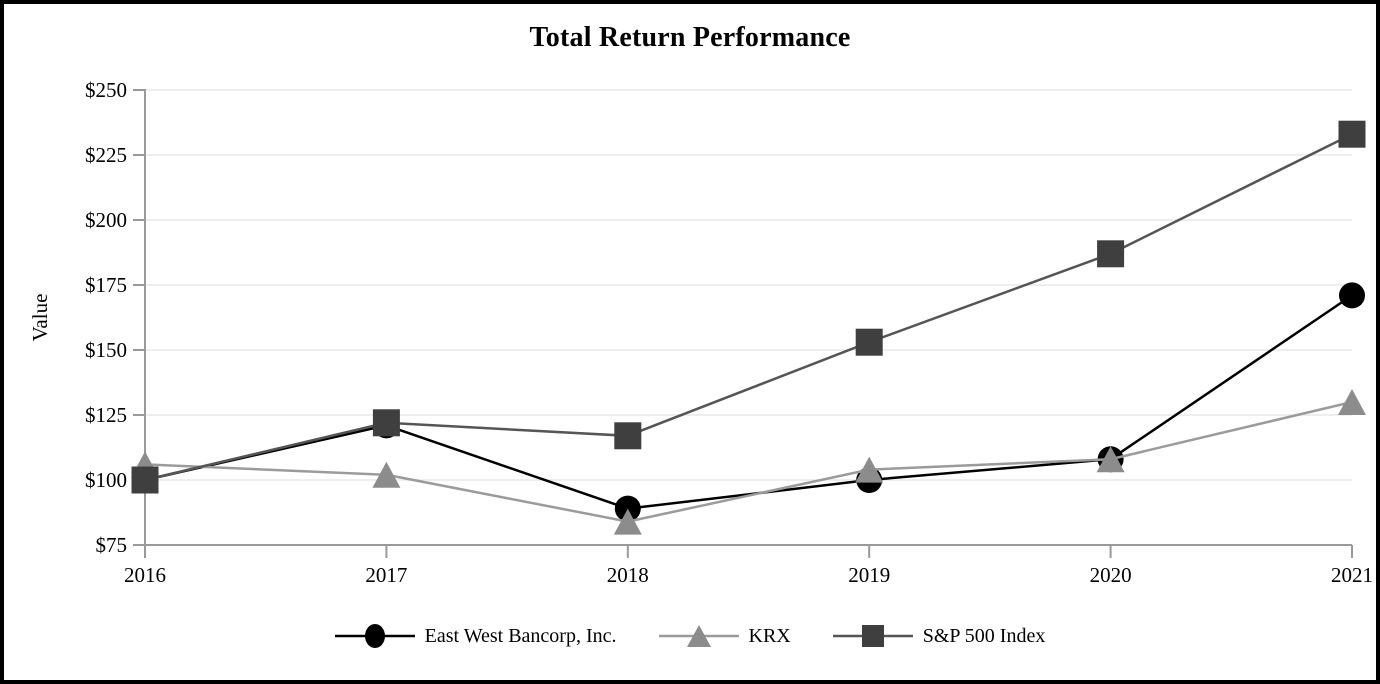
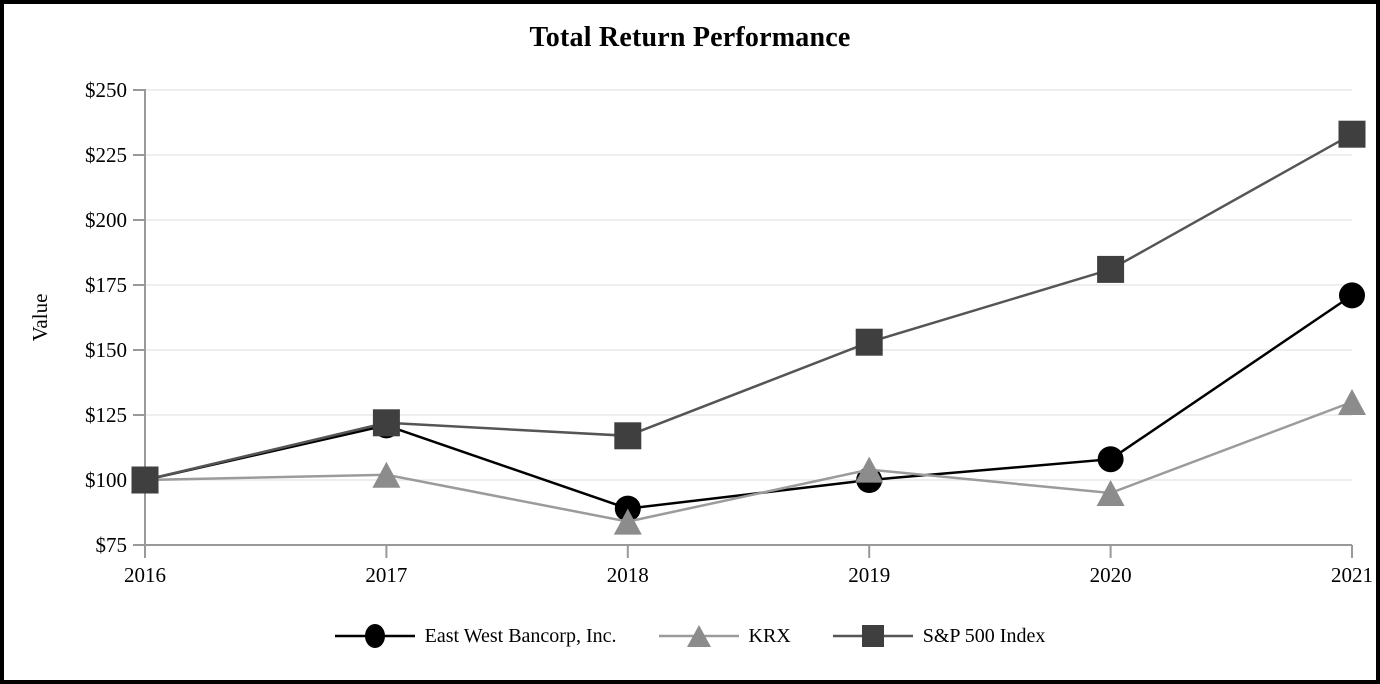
KRX/2016: $106 -> $100
KRX/2020: $108 -> $95
S&P 500 Index/2020: $187 -> $181
